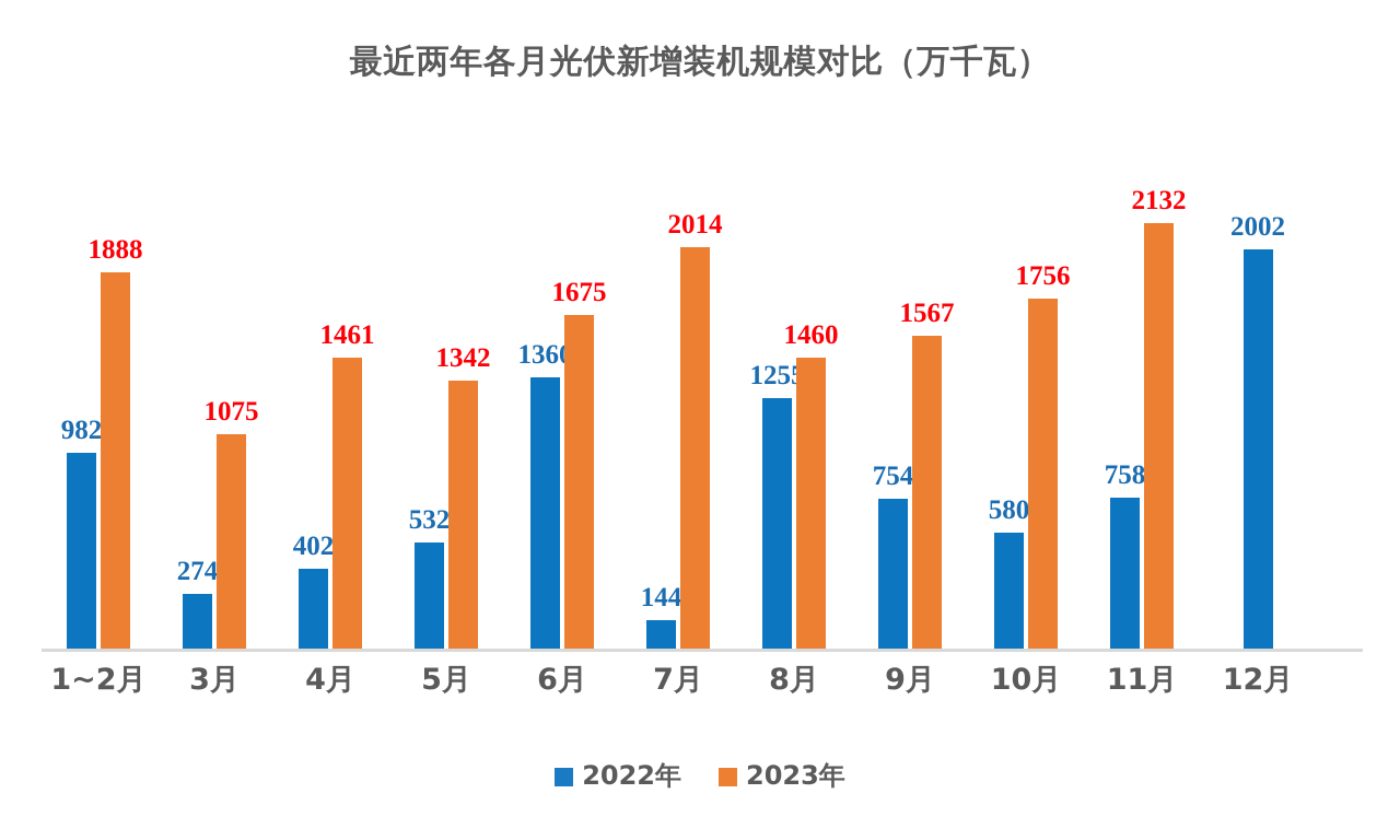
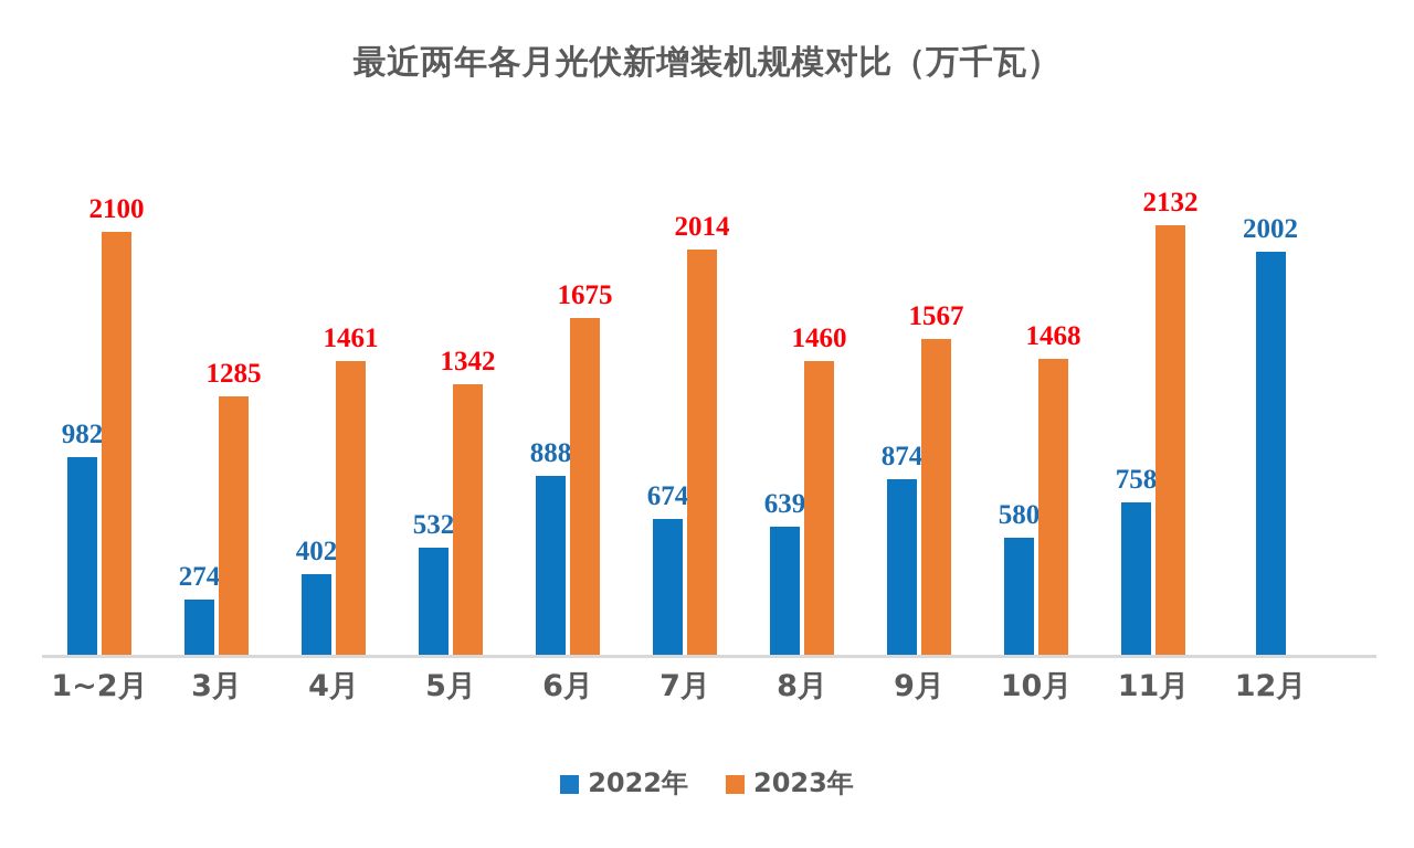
2023年/1~2月: 1888 -> 2100
2023年/3月: 1075 -> 1285
2022年/6月: 1360 -> 888
2022年/7月: 144 -> 674
2022年/8月: 1255 -> 639
2022年/9月: 754 -> 874
2023年/10月: 1756 -> 1468
